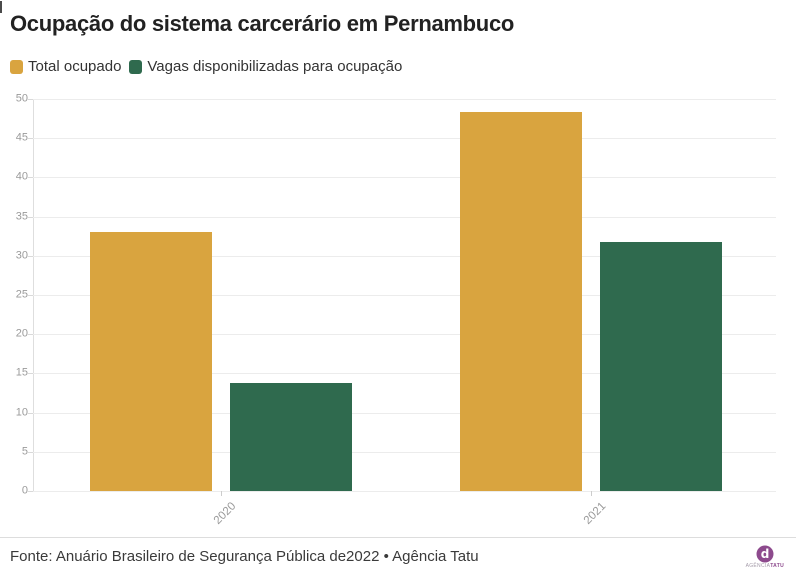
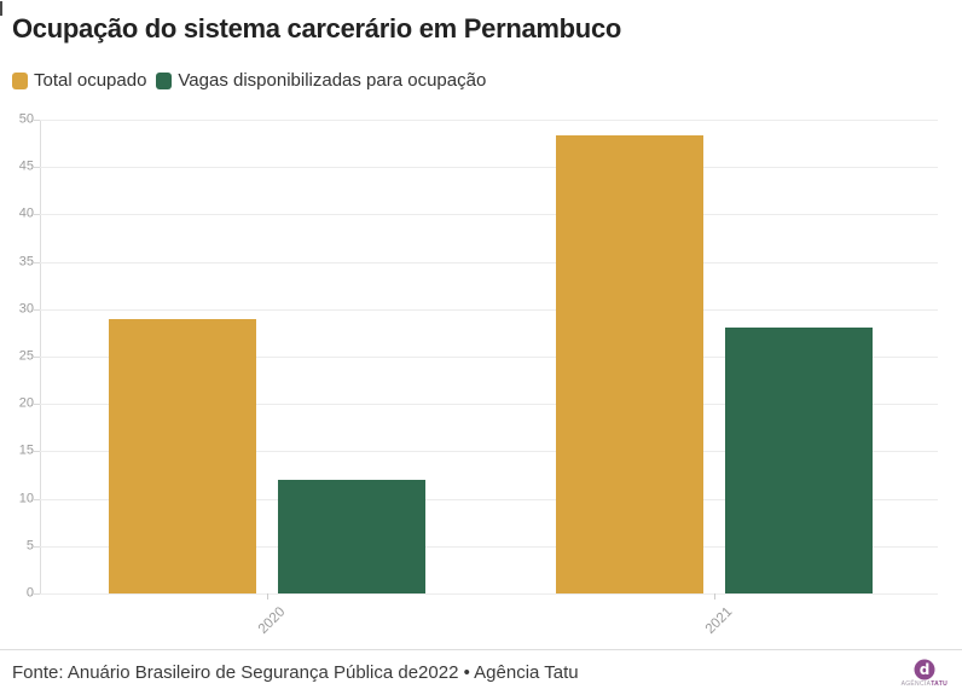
Total ocupado/2020: 33 -> 29
Vagas disponibilizadas para ocupação/2020: 14 -> 12
Vagas disponibilizadas para ocupação/2021: 32 -> 28
